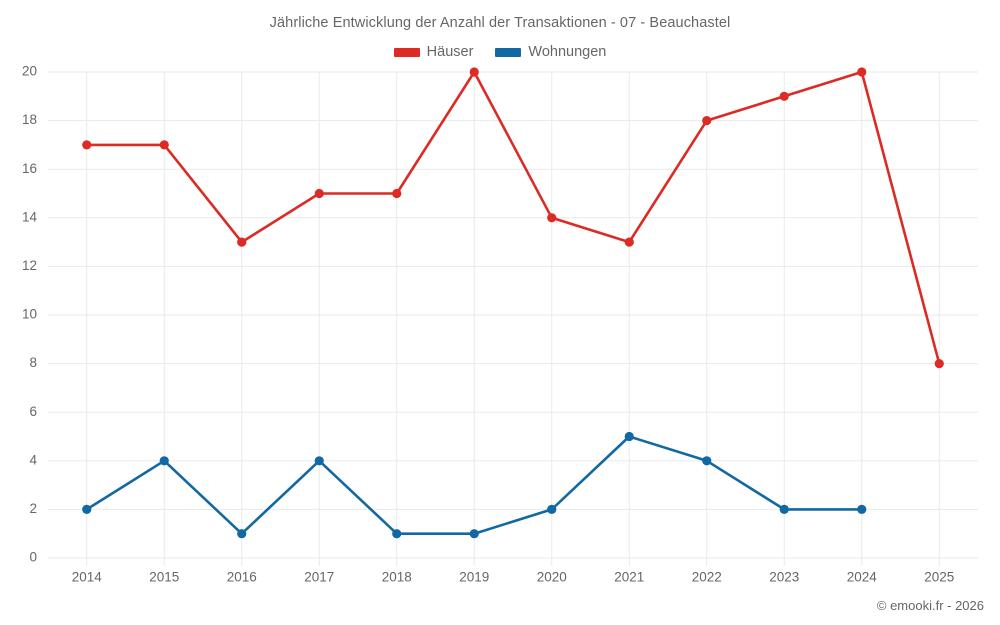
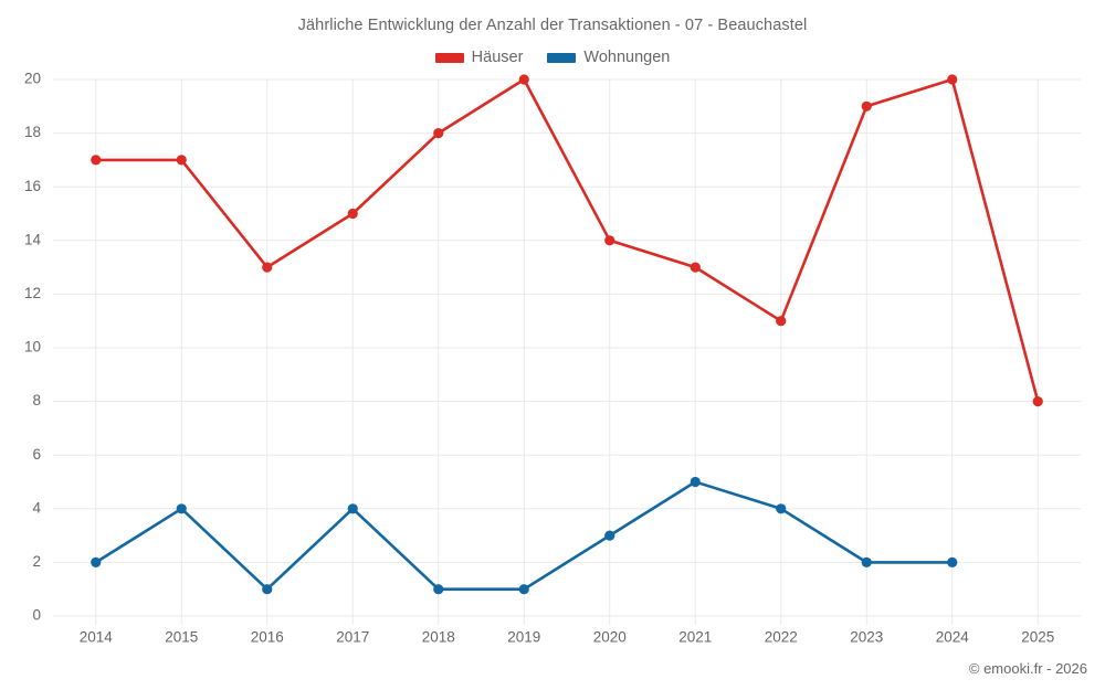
Häuser/2018: 15 -> 18
Wohnungen/2020: 2 -> 3
Häuser/2022: 18 -> 11
